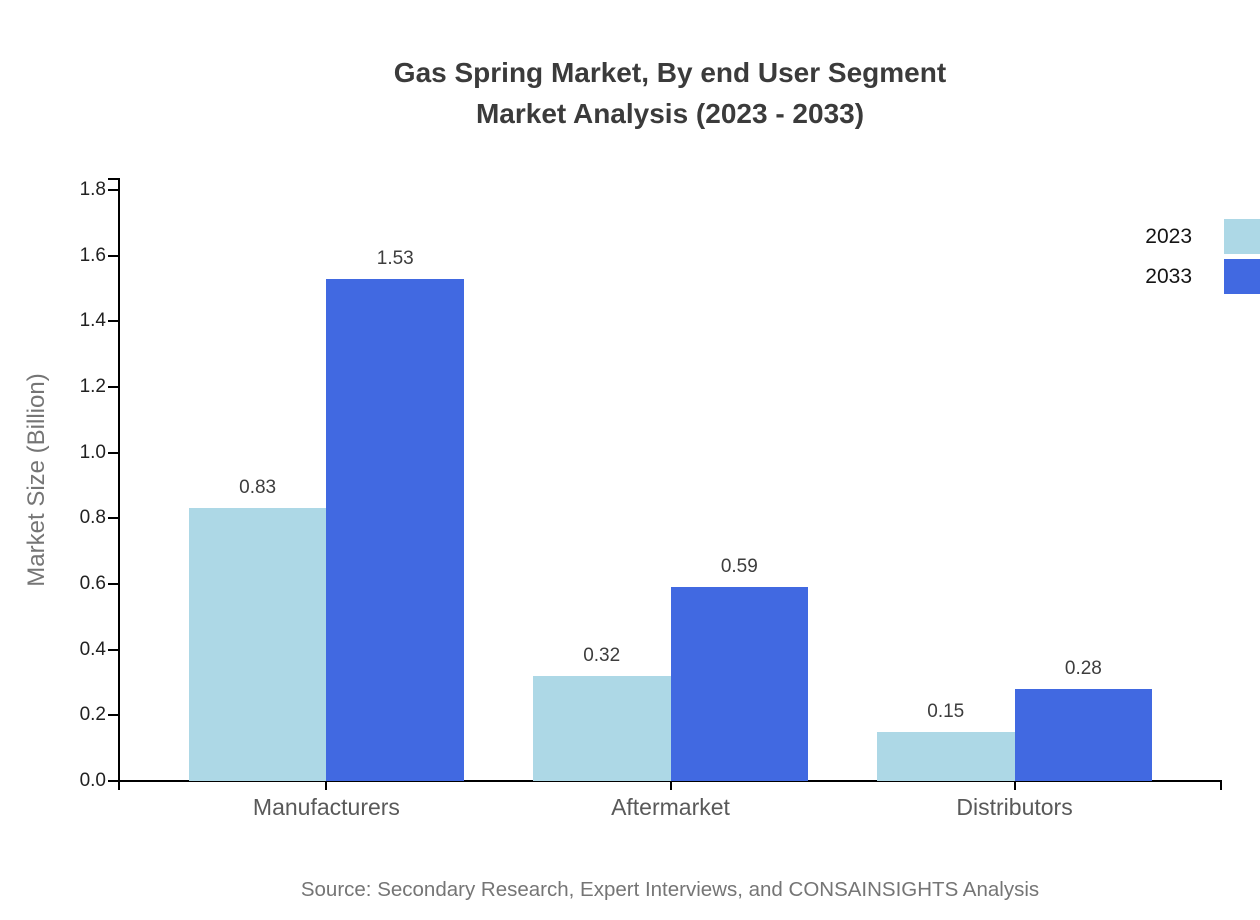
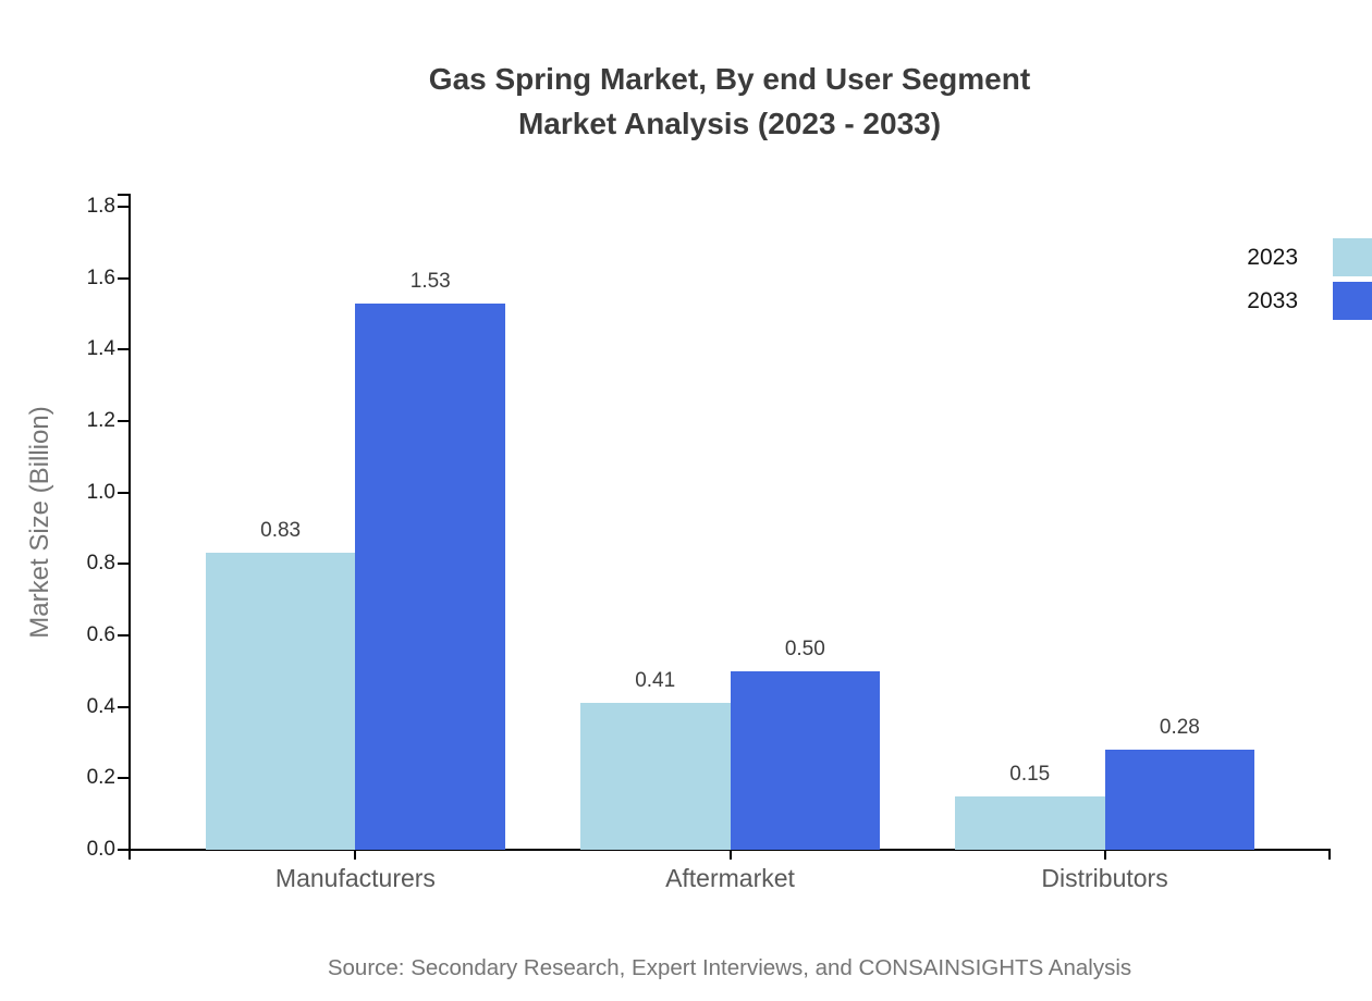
2023/Aftermarket: 0.32 -> 0.41
2033/Aftermarket: 0.59 -> 0.50
